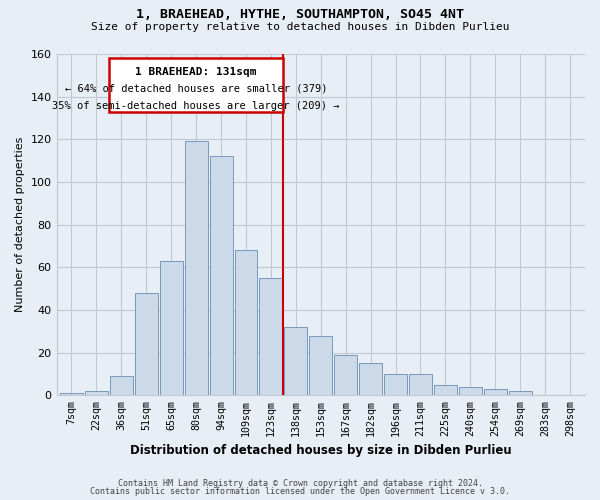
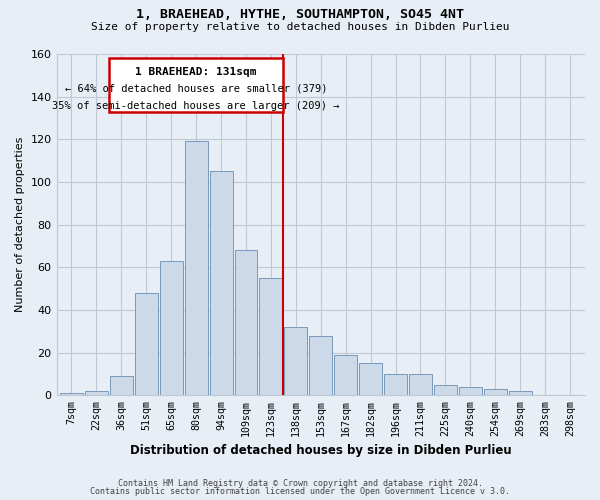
94sqm: 112 -> 105
